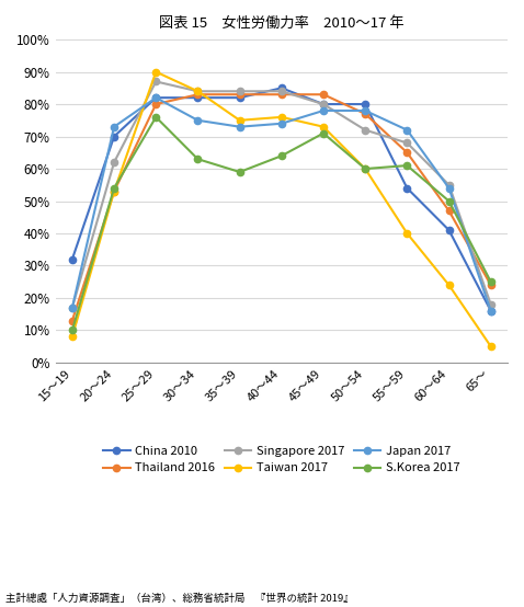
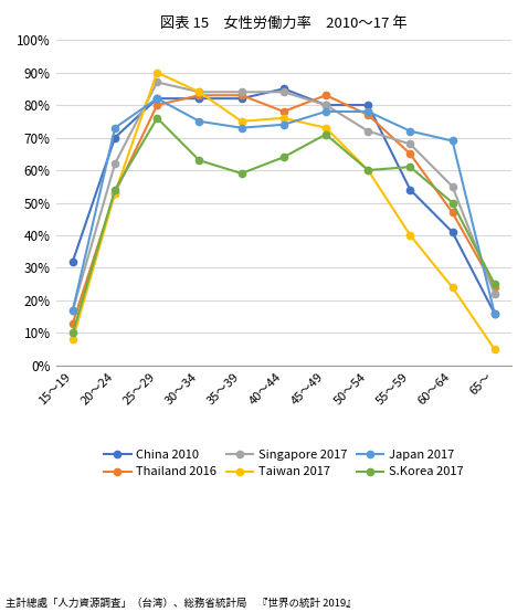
Thailand 2016/40～44: 83% -> 78%
Japan 2017/60～64: 54% -> 69%
Singapore 2017/65～: 18% -> 22%
